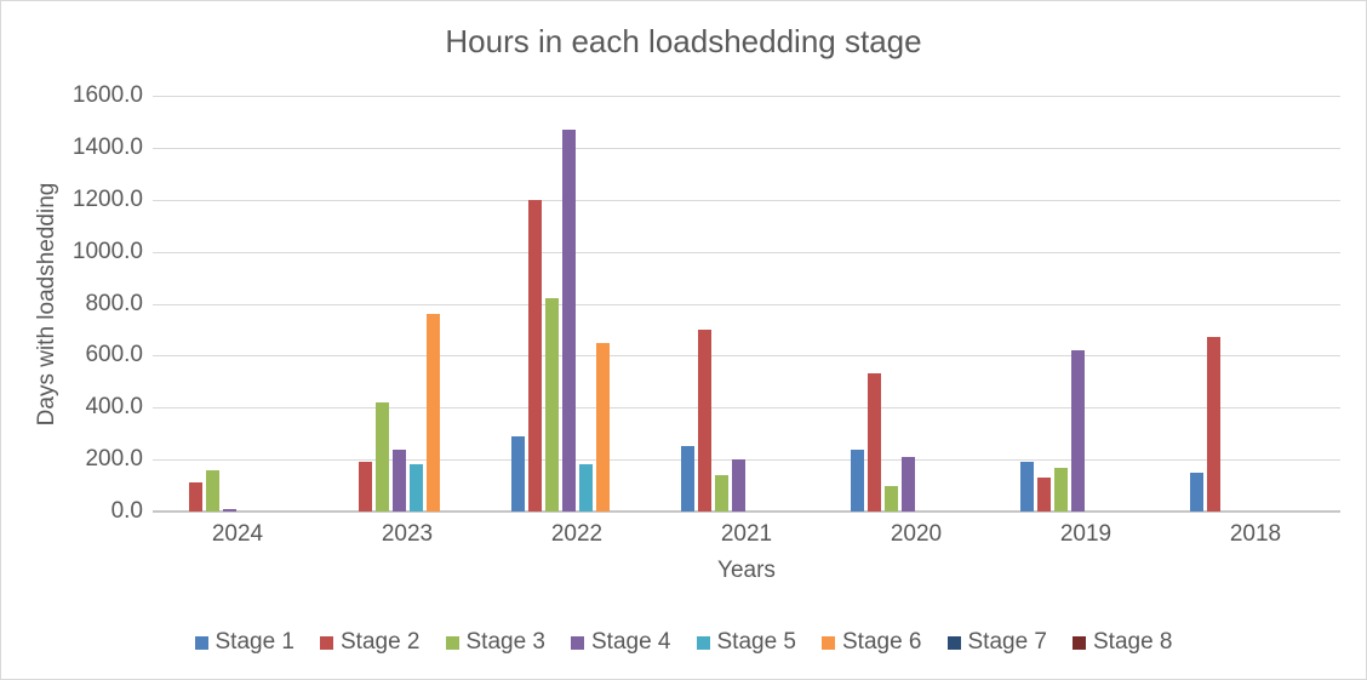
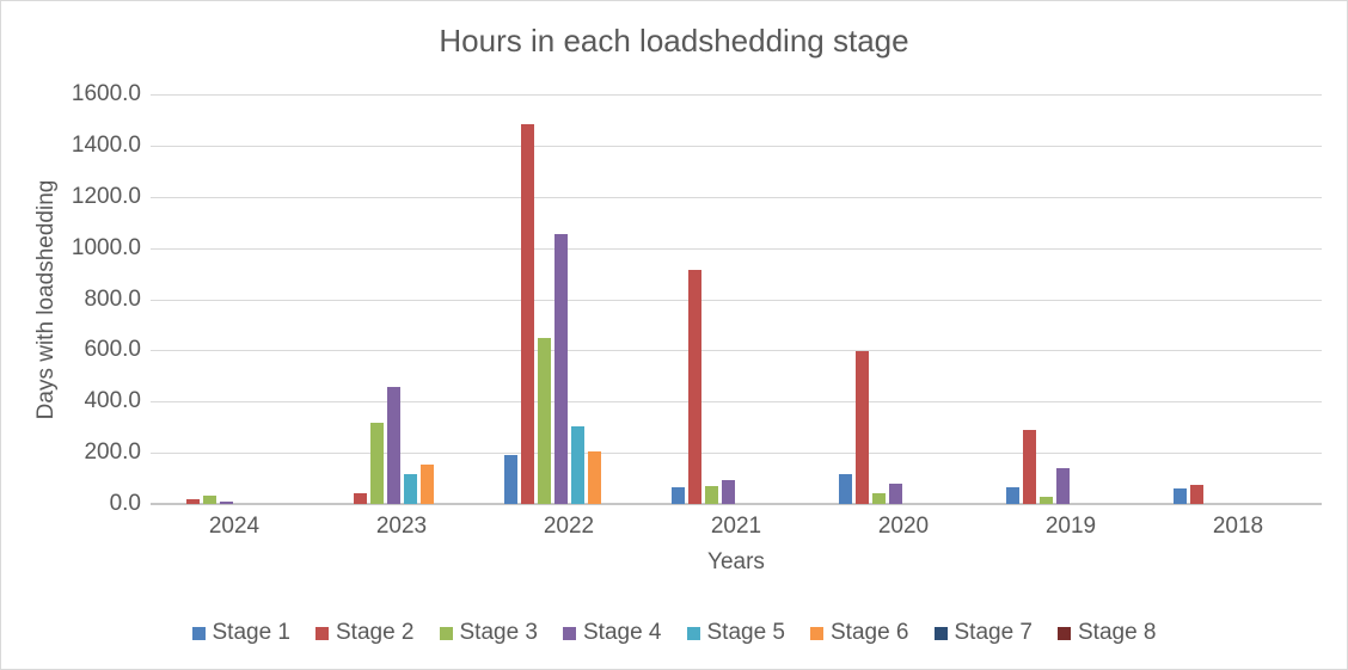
Stage 2/2024: 110 -> 20
Stage 3/2024: 160 -> 30
Stage 2/2023: 190 -> 40
Stage 3/2023: 420 -> 320
Stage 4/2023: 240 -> 460
Stage 5/2023: 180 -> 120
Stage 6/2023: 760 -> 160
Stage 1/2022: 290 -> 190
Stage 2/2022: 1200 -> 1480
Stage 3/2022: 820 -> 650
Stage 4/2022: 1470 -> 1060
Stage 5/2022: 180 -> 300
Stage 6/2022: 650 -> 210
Stage 1/2021: 250 -> 70
Stage 2/2021: 700 -> 910
Stage 3/2021: 140 -> 70
Stage 4/2021: 200 -> 90
Stage 1/2020: 240 -> 120
Stage 2/2020: 530 -> 600
Stage 3/2020: 100 -> 40
Stage 4/2020: 210 -> 80
Stage 1/2019: 190 -> 60
Stage 2/2019: 130 -> 290
Stage 3/2019: 170 -> 30
Stage 4/2019: 620 -> 140
Stage 1/2018: 150 -> 60
Stage 2/2018: 670 -> 80
